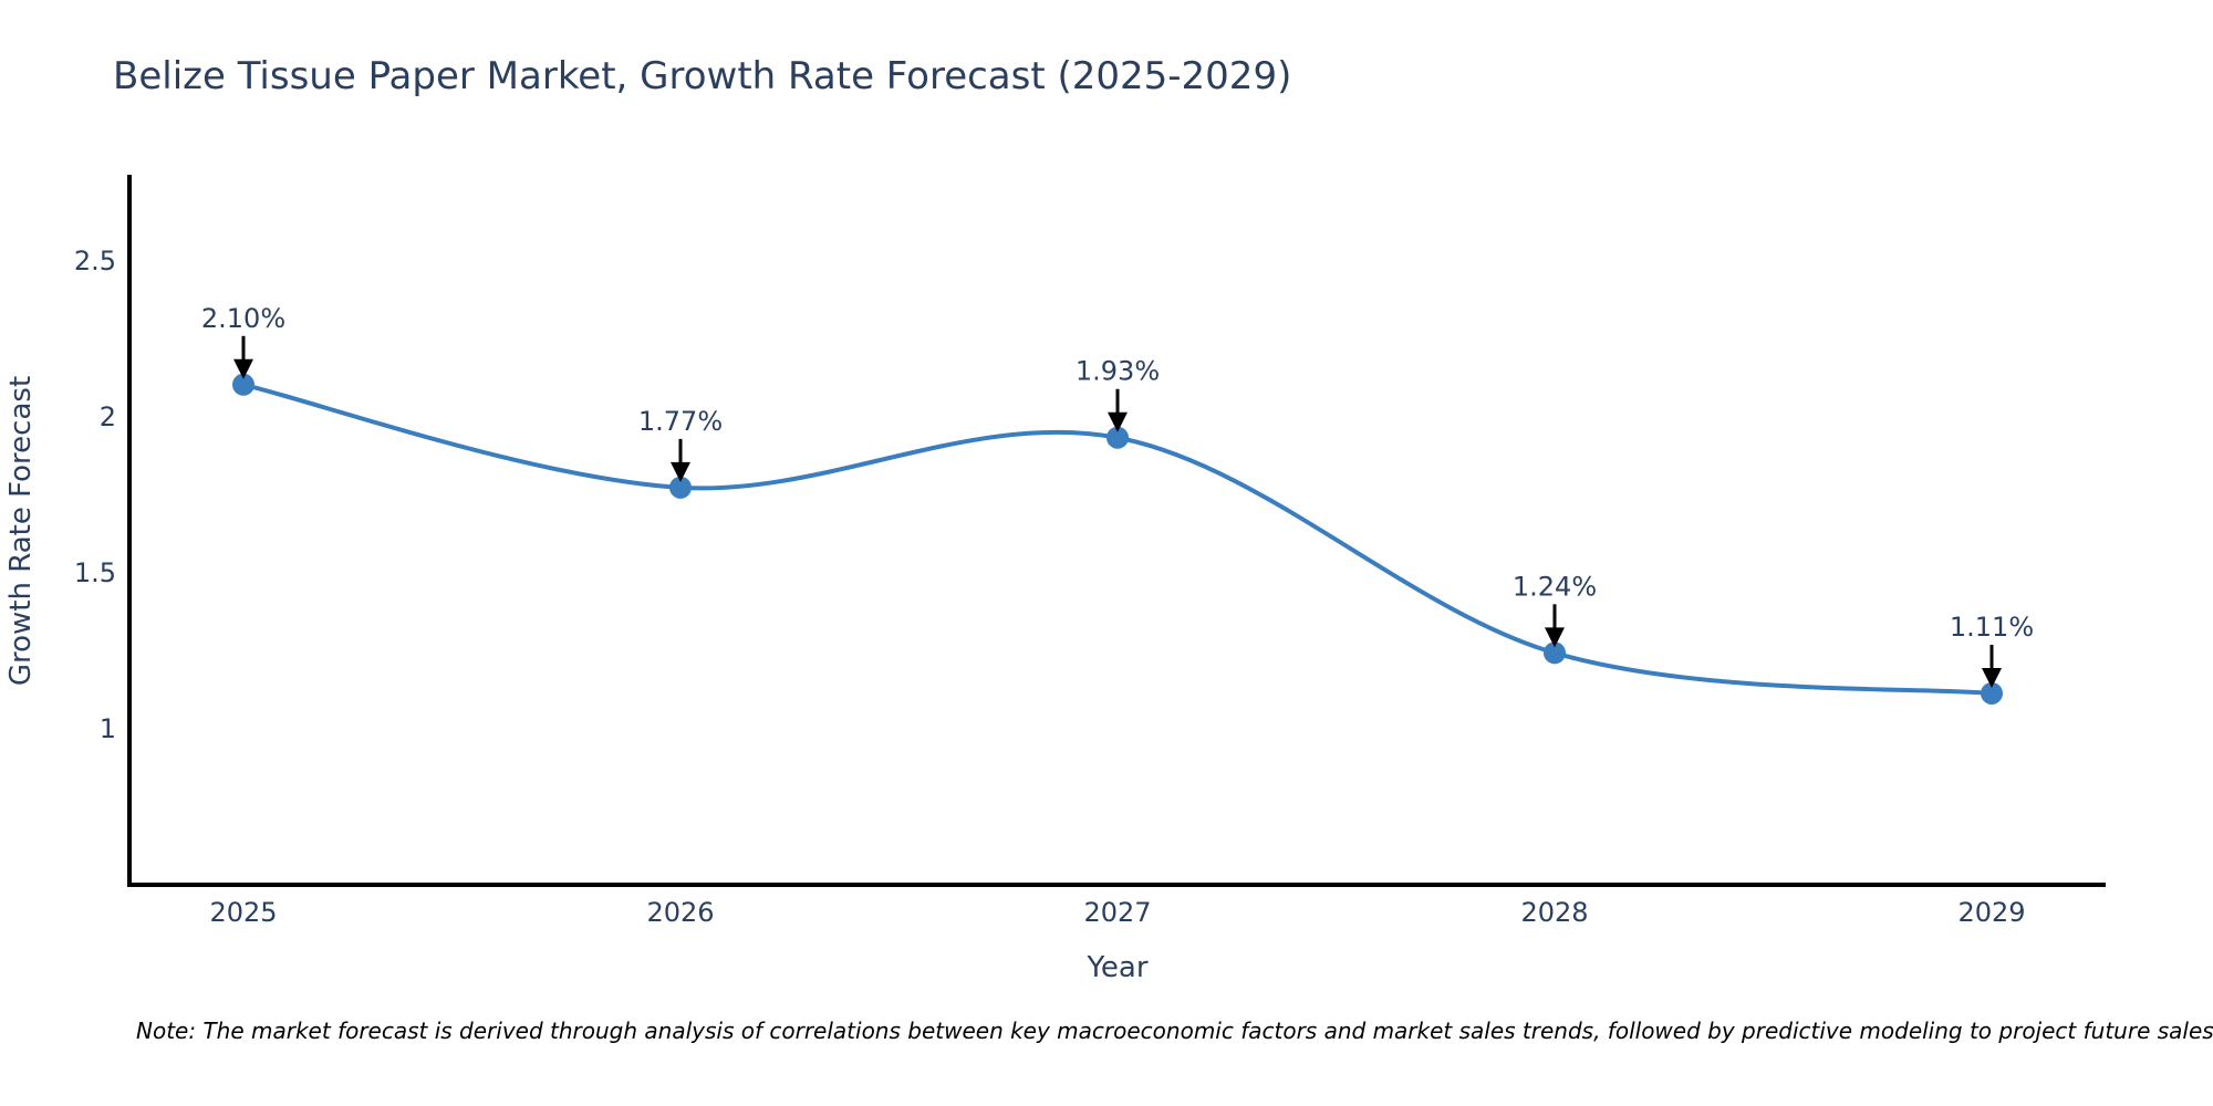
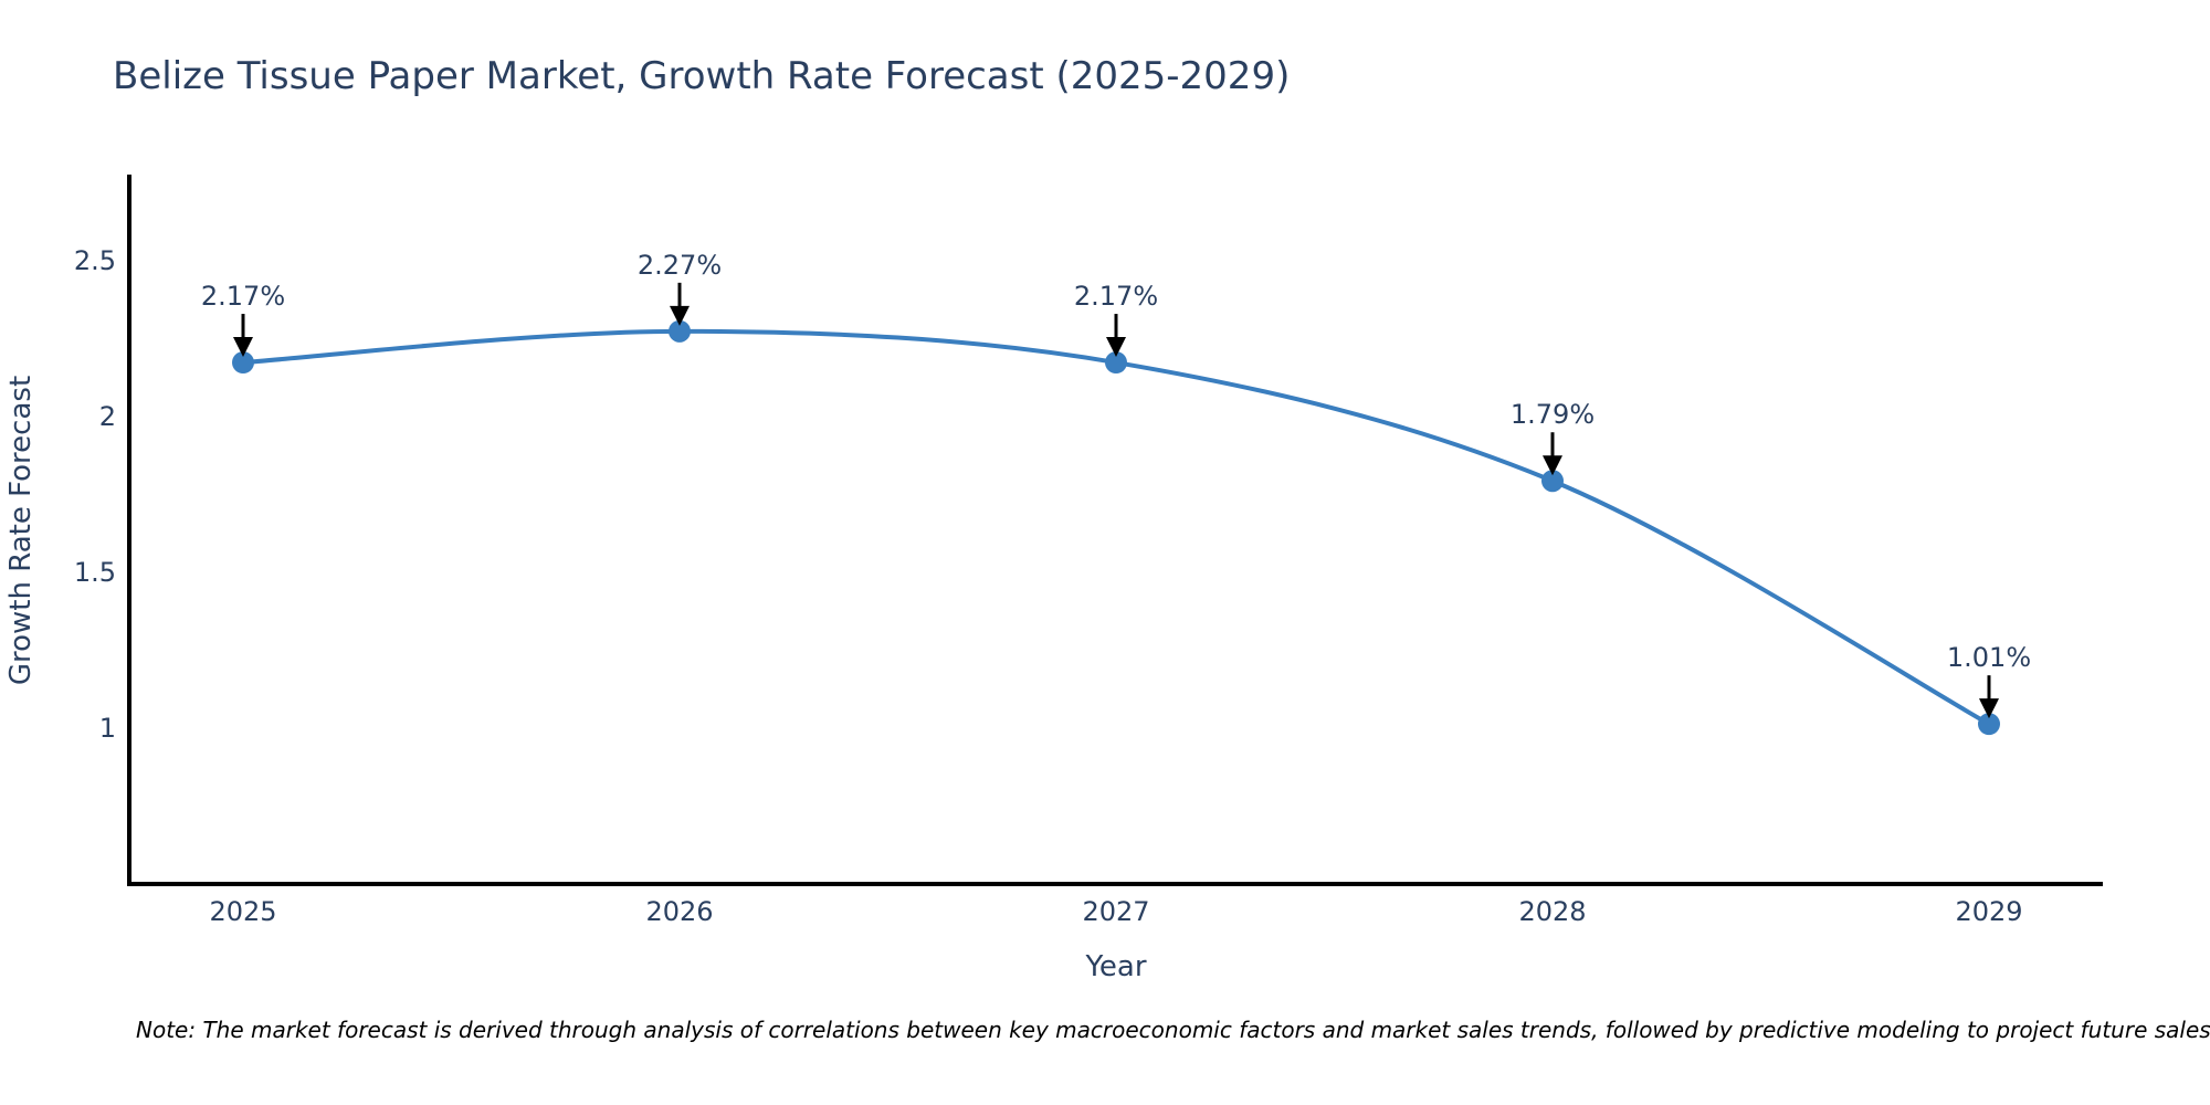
2025: 2.10% -> 2.17%
2026: 1.77% -> 2.27%
2027: 1.93% -> 2.17%
2028: 1.24% -> 1.79%
2029: 1.11% -> 1.01%
